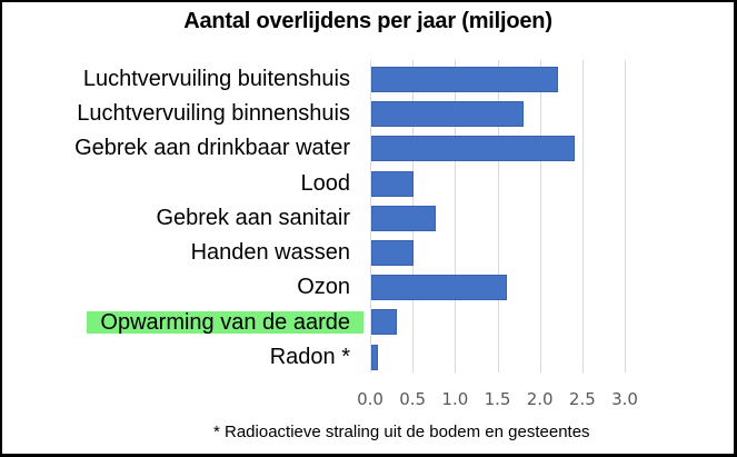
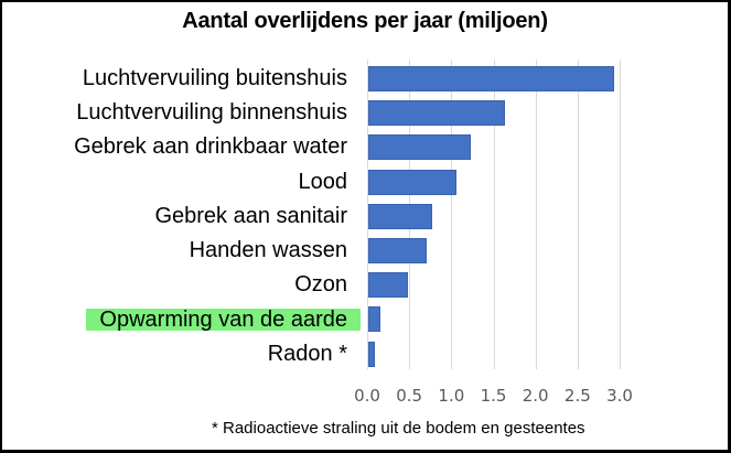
Luchtvervuiling buitenshuis: 2.2 -> 2.9
Luchtvervuiling binnenshuis: 1.8 -> 1.6
Gebrek aan drinkbaar water: 2.4 -> 1.2
Lood: 0.5 -> 1.1
Handen wassen: 0.5 -> 0.7
Ozon: 1.6 -> 0.5
Opwarming van de aarde: 0.3 -> 0.1
